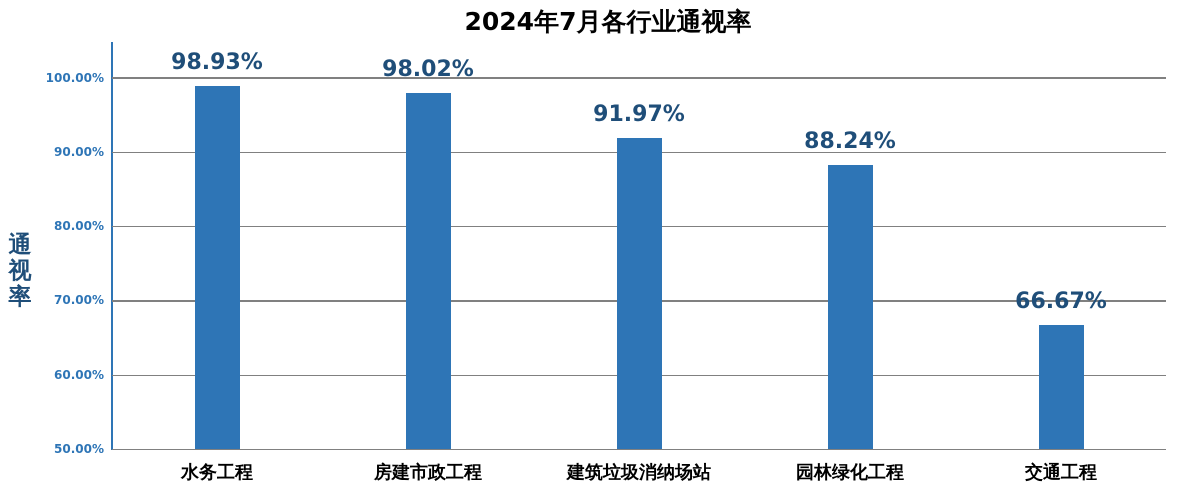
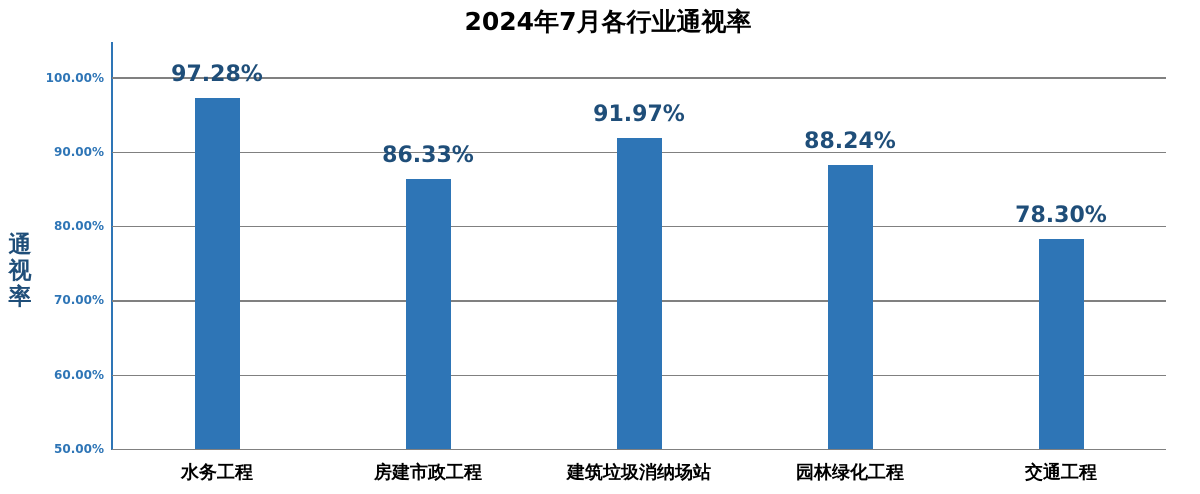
水务工程: 98.93% -> 97.28%
房建市政工程: 98.02% -> 86.33%
交通工程: 66.67% -> 78.30%
